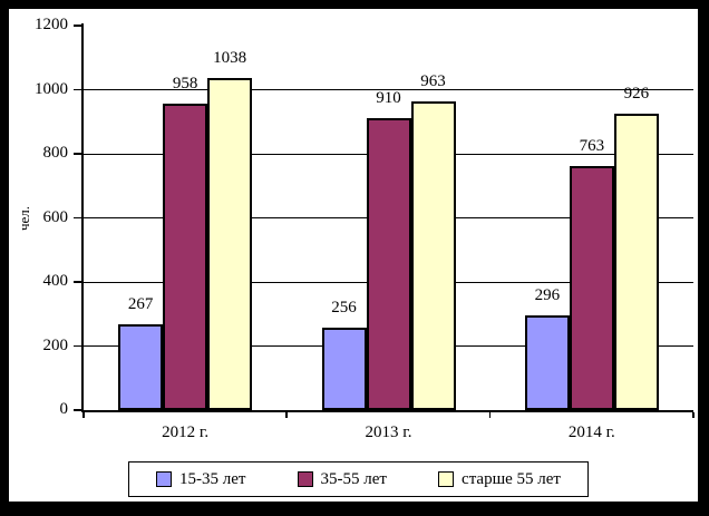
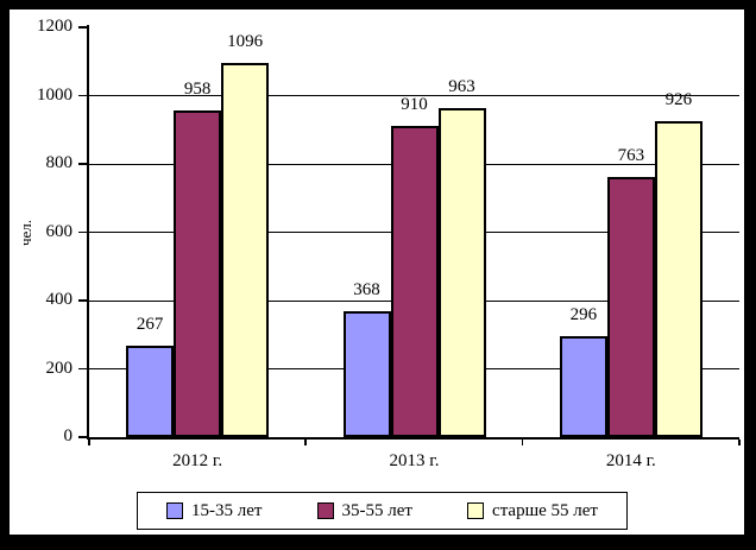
старше 55 лет/2012 г.: 1038 -> 1096
15-35 лет/2013 г.: 256 -> 368
